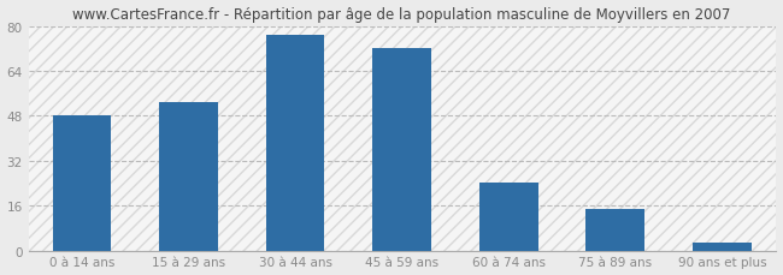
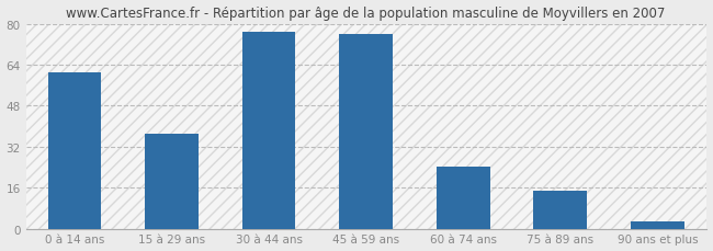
0 à 14 ans: 48 -> 61
15 à 29 ans: 53 -> 37
45 à 59 ans: 72 -> 76
